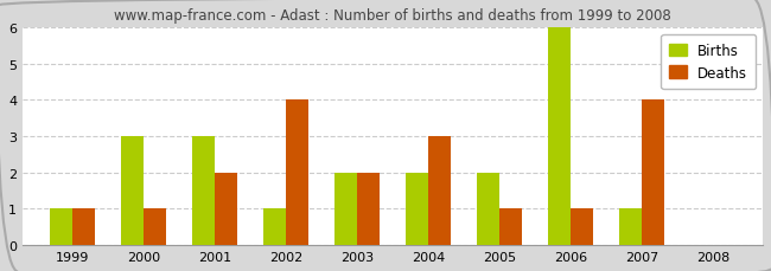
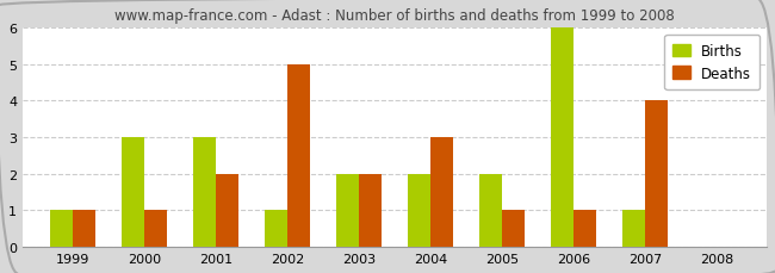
Deaths/2002: 4 -> 5
